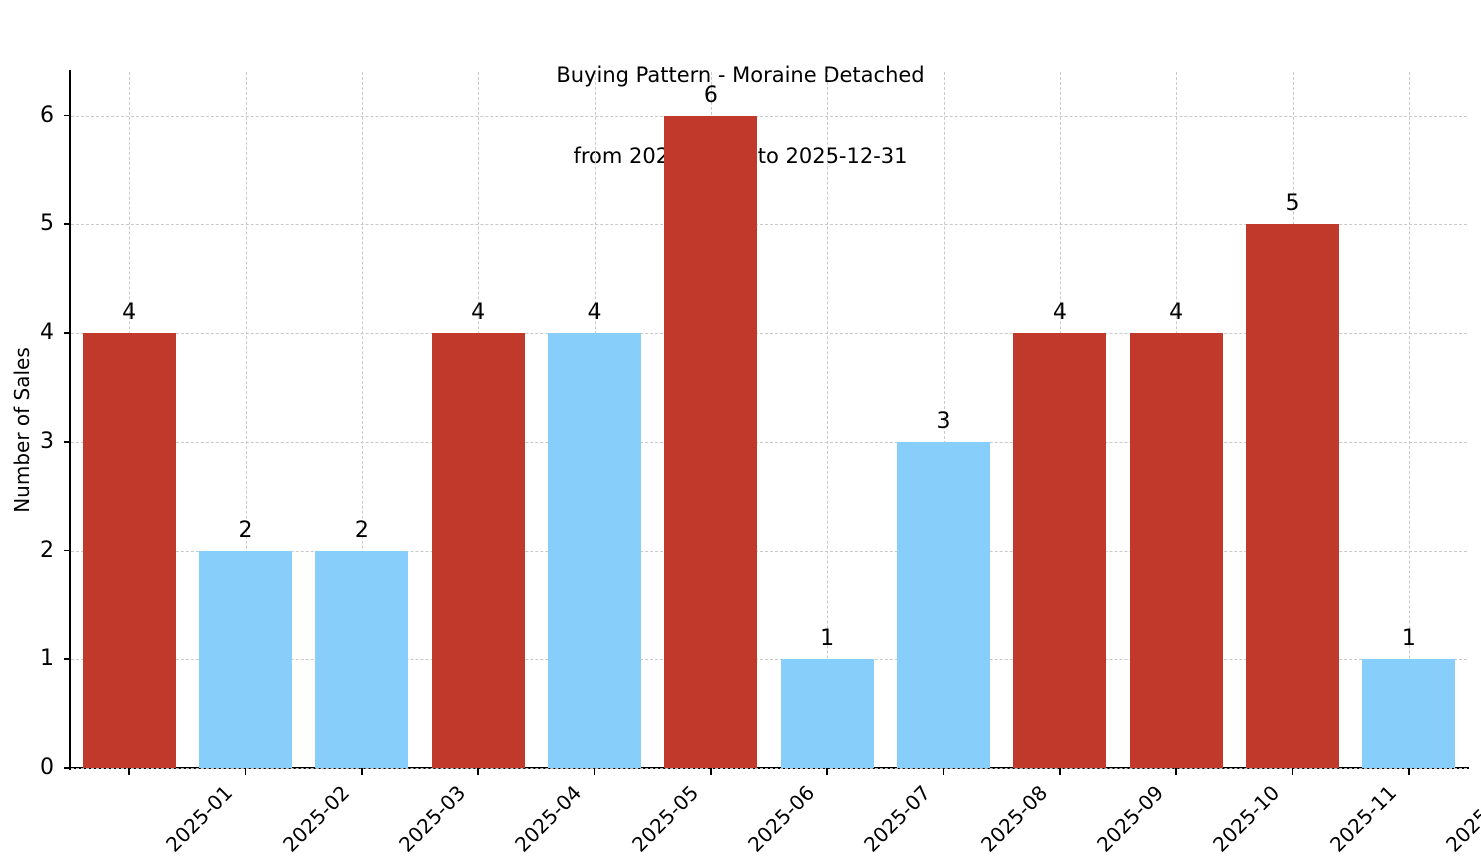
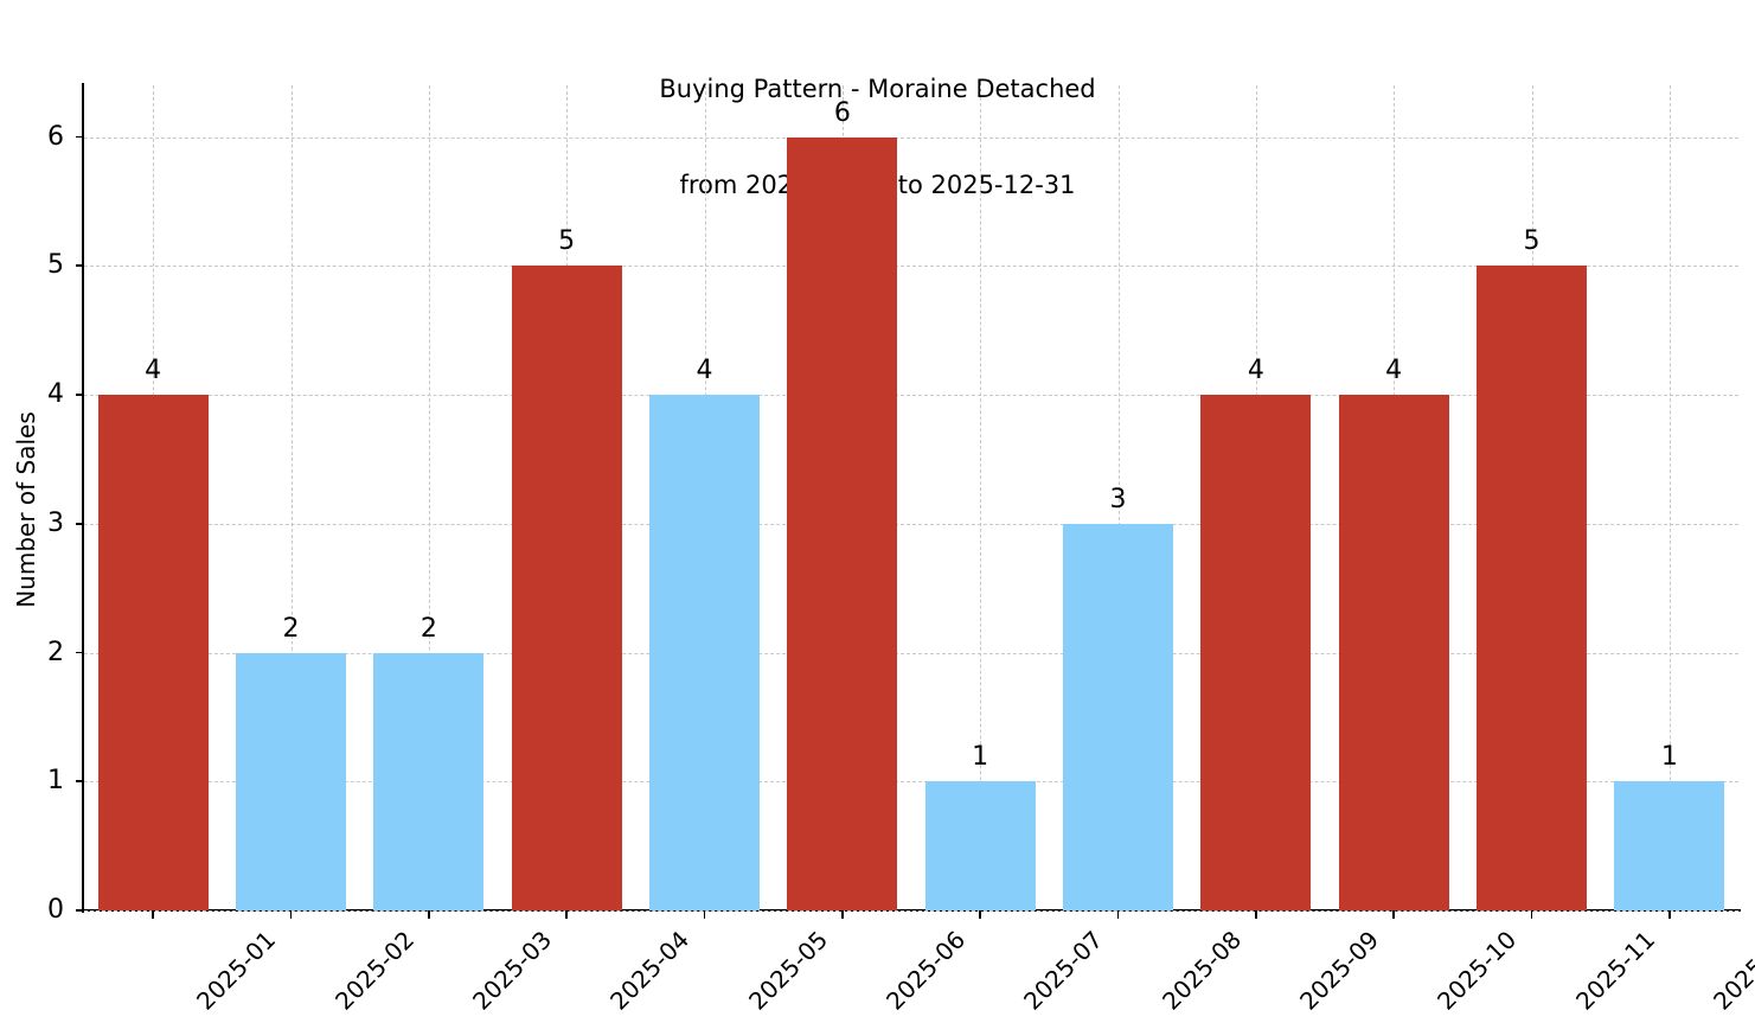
2025-04: 4 -> 5
